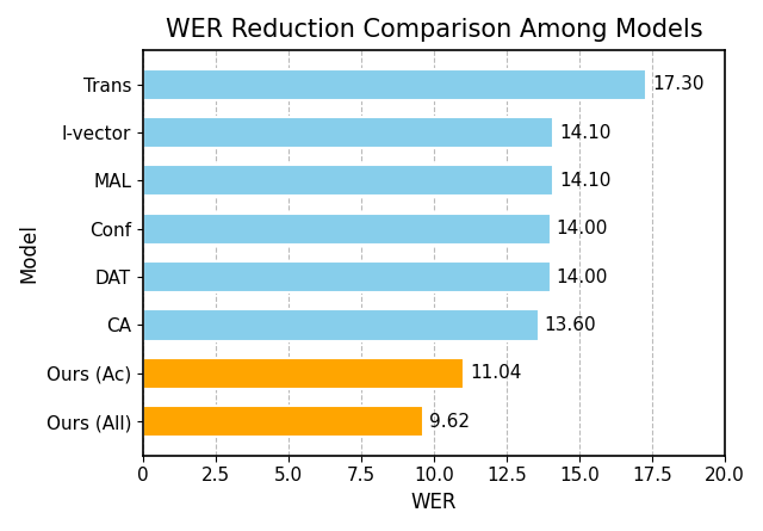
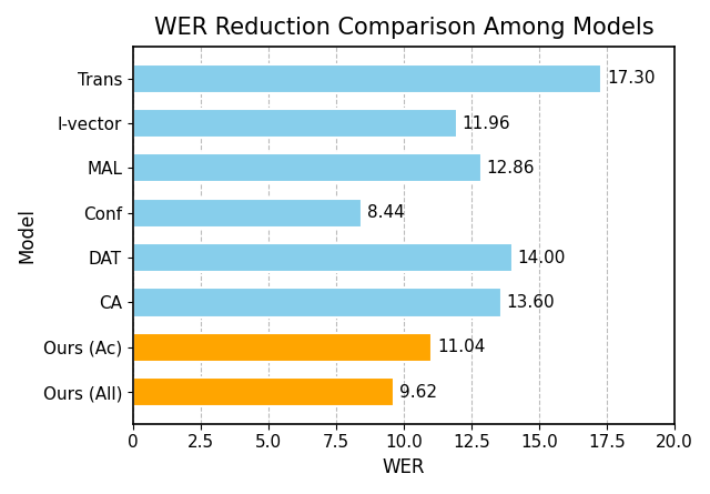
I-vector: 14.10 -> 11.96
MAL: 14.10 -> 12.86
Conf: 14.00 -> 8.44
